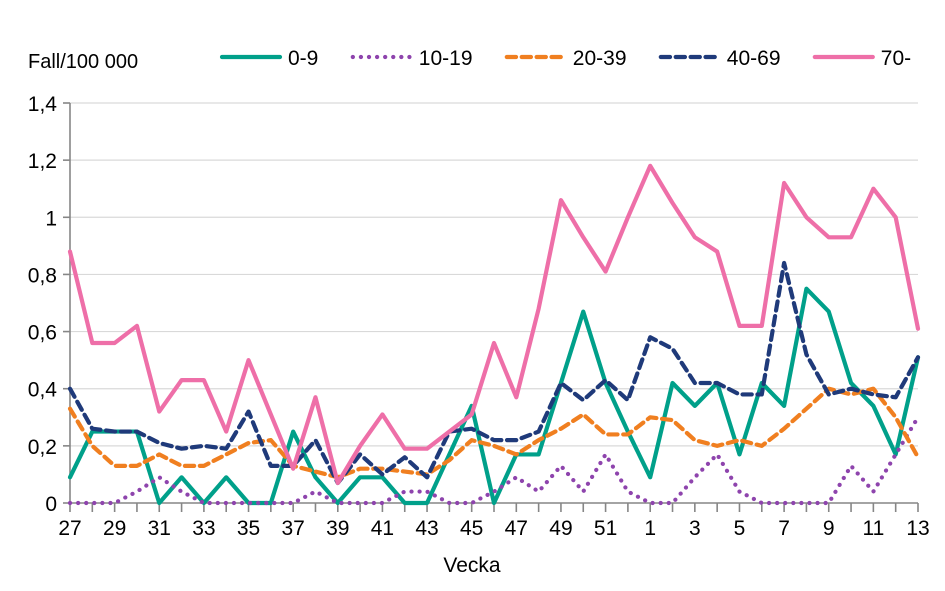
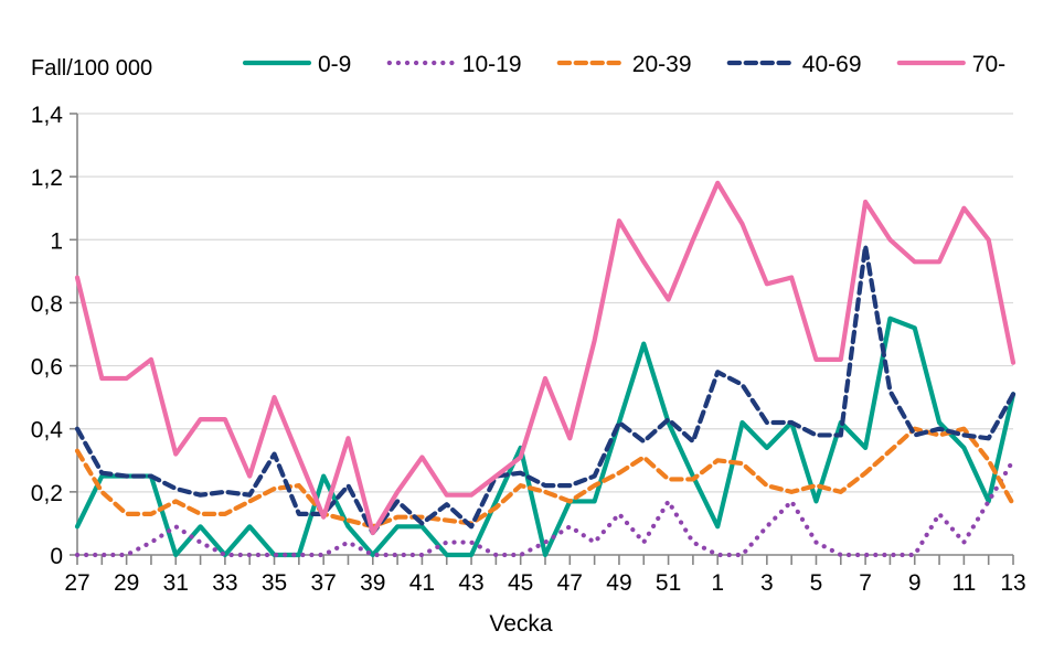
70-/3: 0,93 -> 0,86
40-69/7: 0,84 -> 0,98
0-9/9: 0,67 -> 0,72
